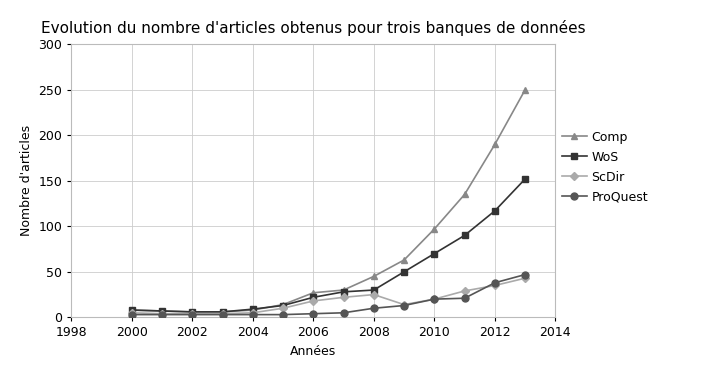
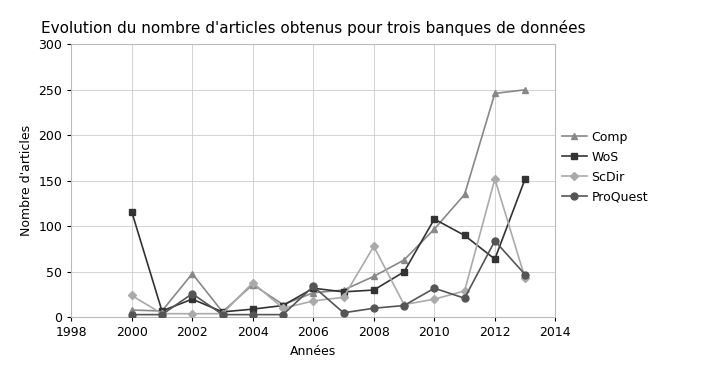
WoS/2000: 8 -> 116
ScDir/2000: 5 -> 24
Comp/2002: 6 -> 48
WoS/2002: 6 -> 20
ProQuest/2002: 3 -> 26
Comp/2004: 8 -> 36
ScDir/2004: 5 -> 38
WoS/2006: 22 -> 32
ProQuest/2006: 4 -> 34
ScDir/2008: 25 -> 78
WoS/2010: 70 -> 108
ProQuest/2010: 20 -> 32
Comp/2012: 190 -> 246
WoS/2012: 117 -> 64
ScDir/2012: 35 -> 152
ProQuest/2012: 38 -> 84
